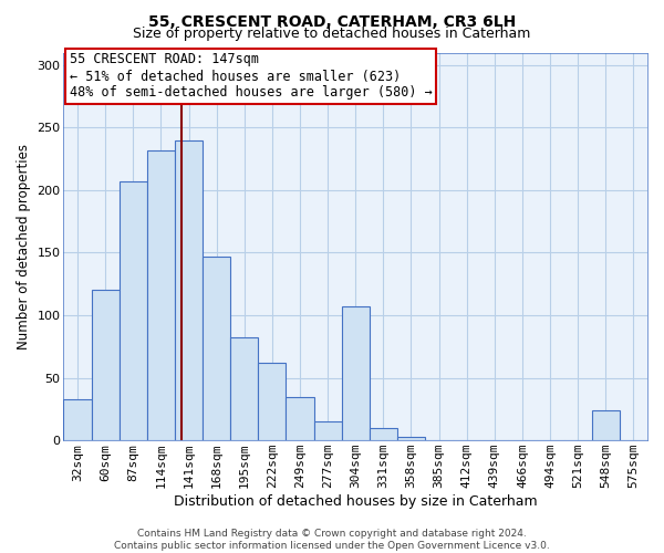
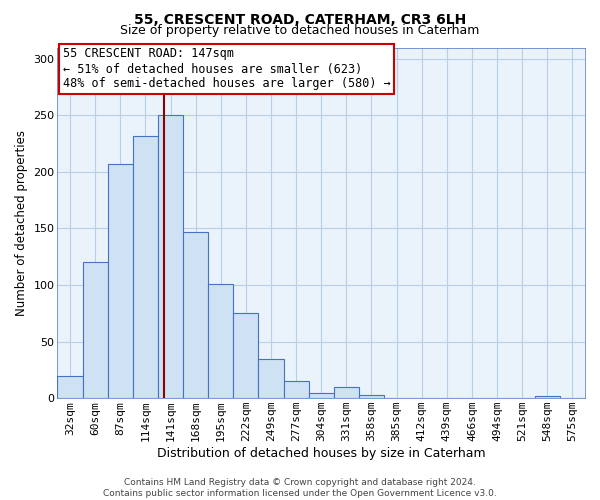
32sqm: 33 -> 20
141sqm: 240 -> 250
195sqm: 82 -> 101
222sqm: 62 -> 75
304sqm: 107 -> 5
548sqm: 24 -> 2
